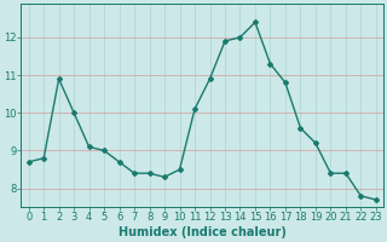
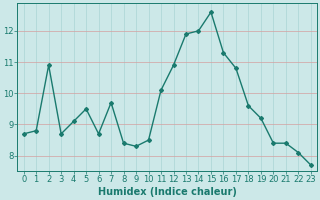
3: 10.0 -> 8.7
5: 9.0 -> 9.5
7: 8.4 -> 9.7
15: 12.4 -> 12.6
22: 7.8 -> 8.1
